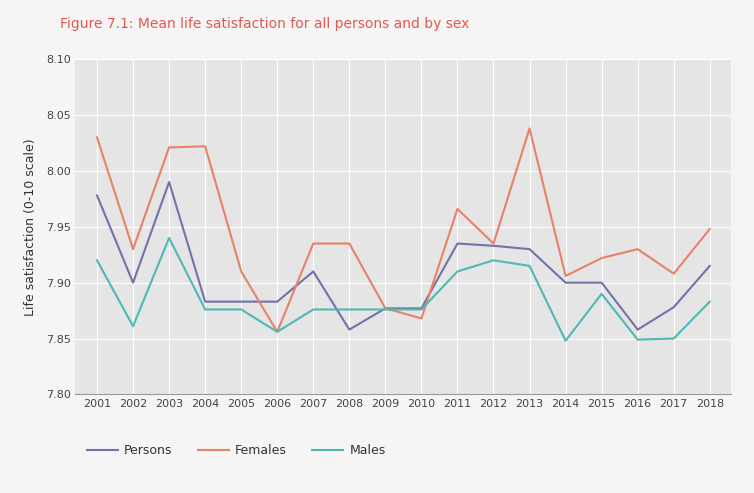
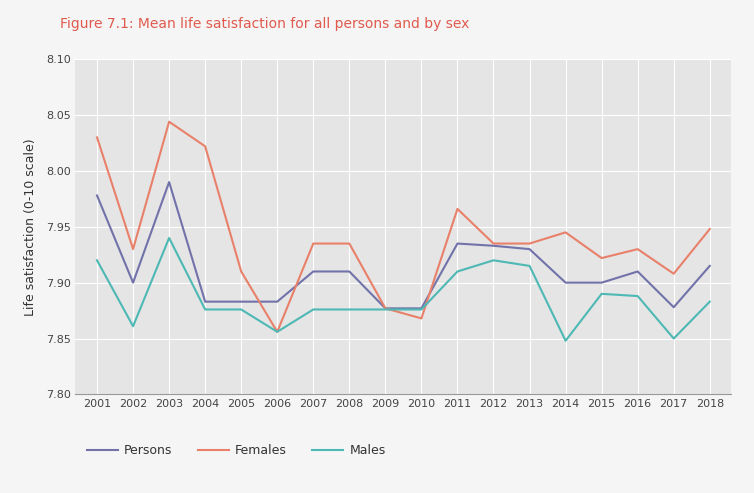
Females/2003: 8.021 -> 8.044
Persons/2008: 7.858 -> 7.910
Females/2013: 8.038 -> 7.935
Females/2014: 7.906 -> 7.945
Persons/2016: 7.858 -> 7.910
Males/2016: 7.849 -> 7.888
